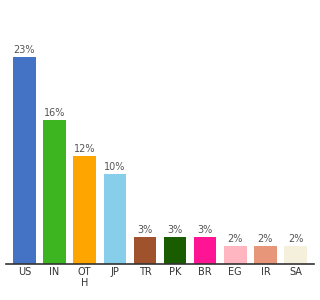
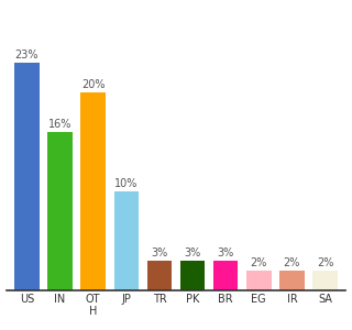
OT H: 12% -> 20%
